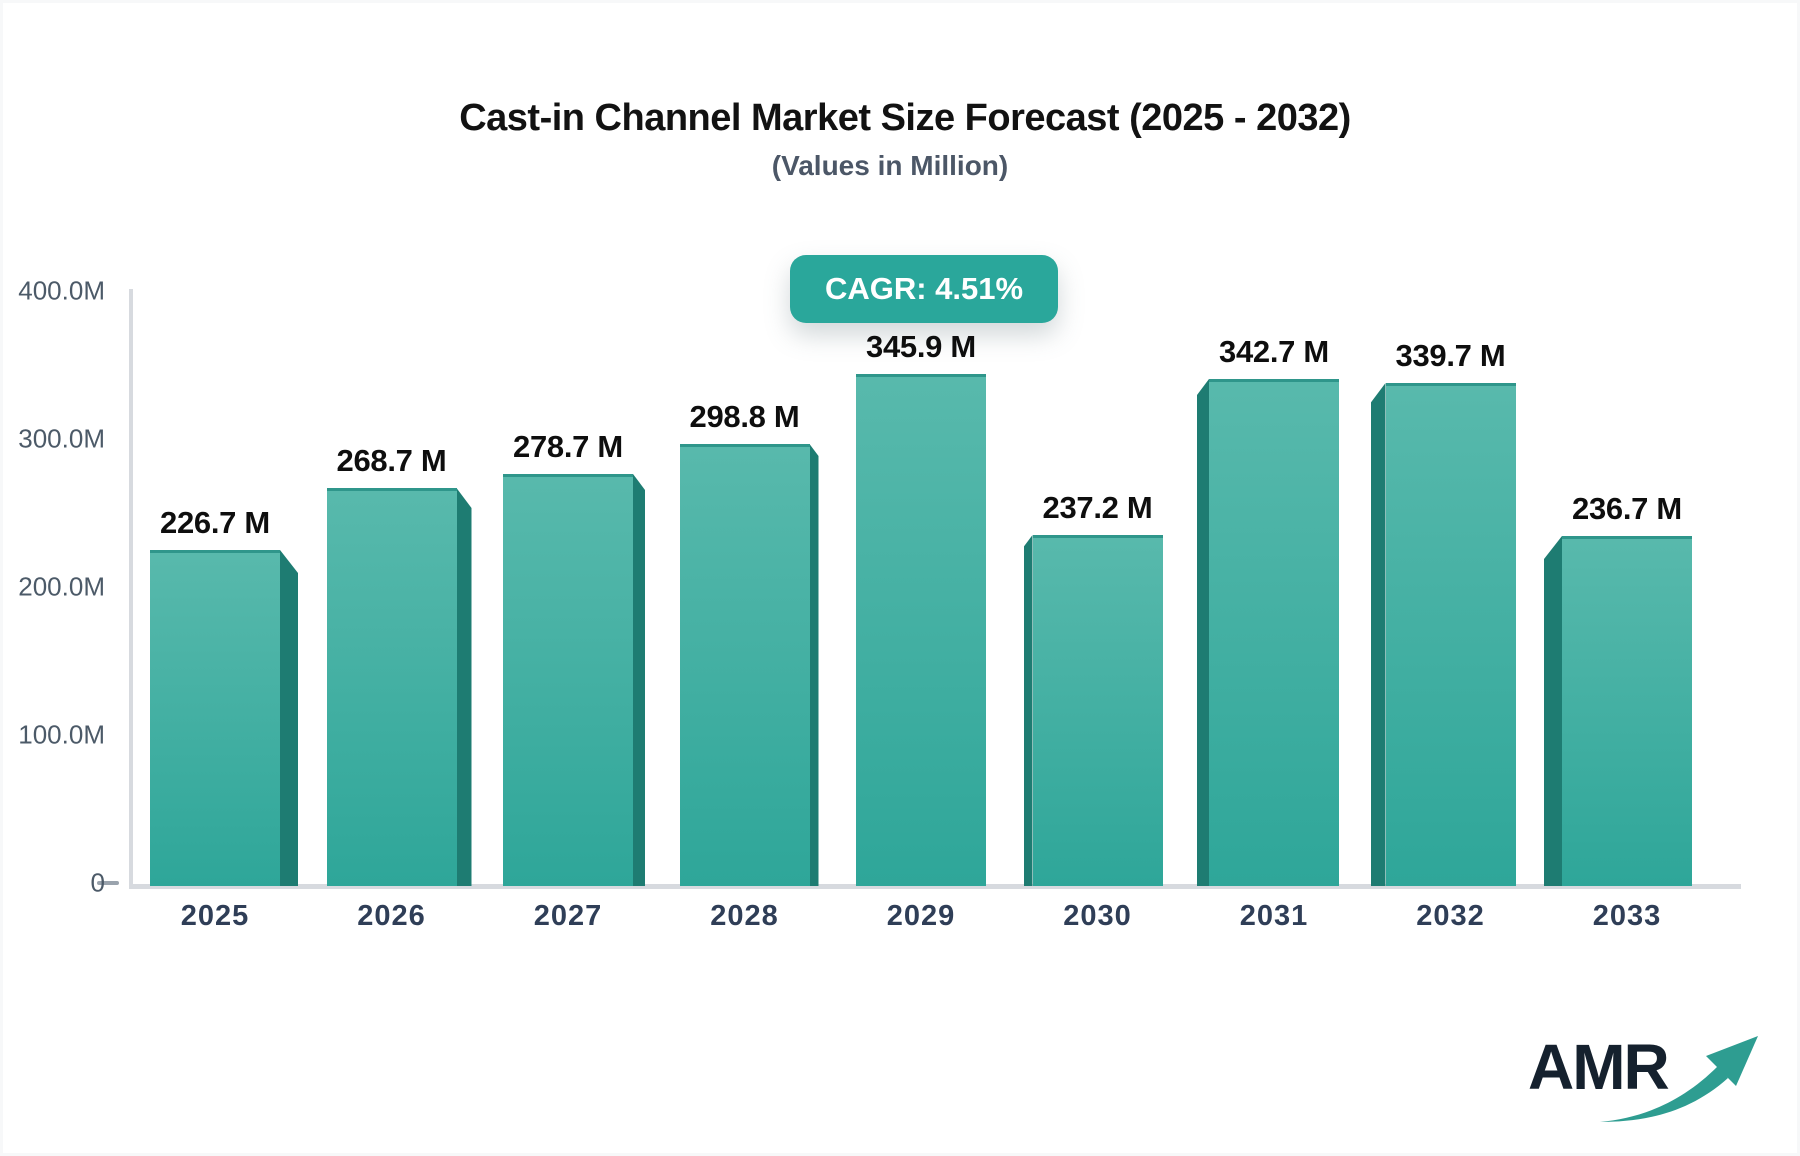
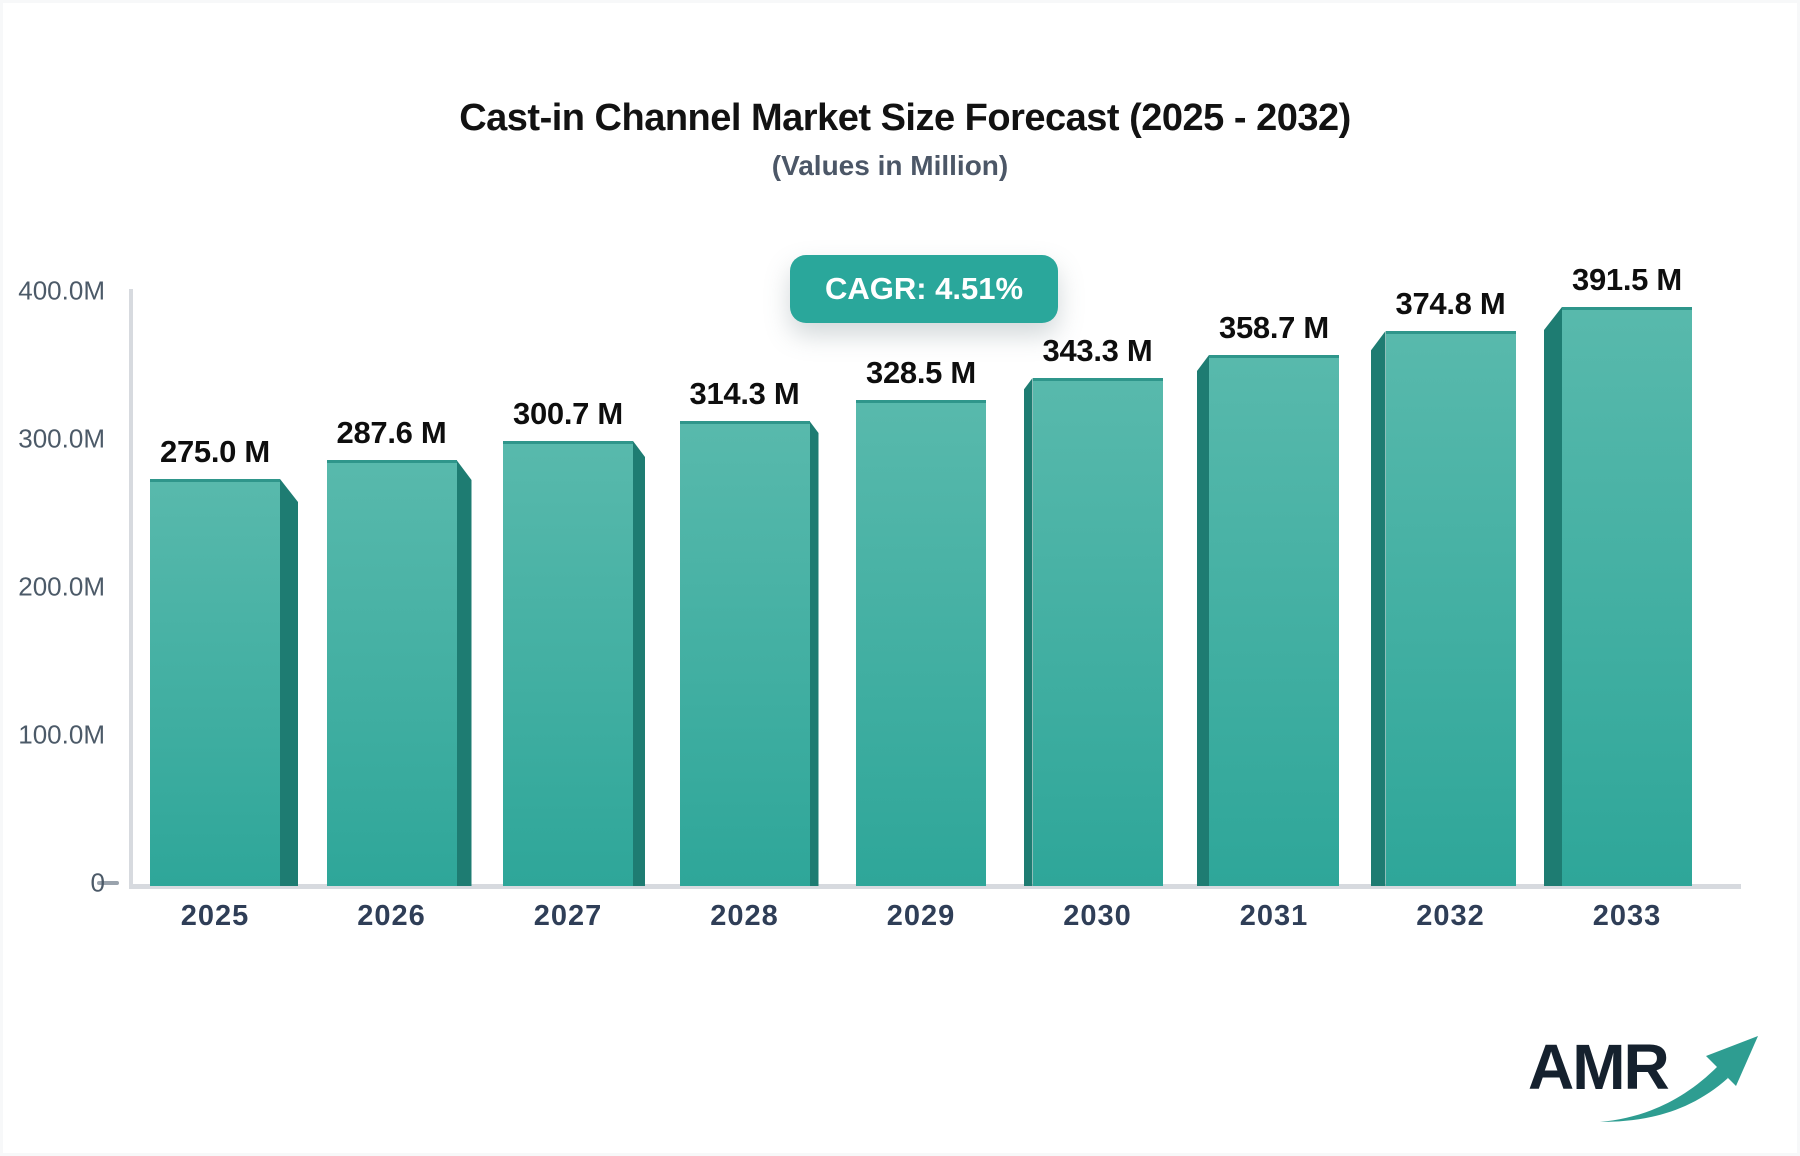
2025: 226.7 -> 275.0
2026: 268.7 -> 287.6
2027: 278.7 -> 300.7
2028: 298.8 -> 314.3
2029: 345.9 -> 328.5
2030: 237.2 -> 343.3
2031: 342.7 -> 358.7
2032: 339.7 -> 374.8
2033: 236.7 -> 391.5
